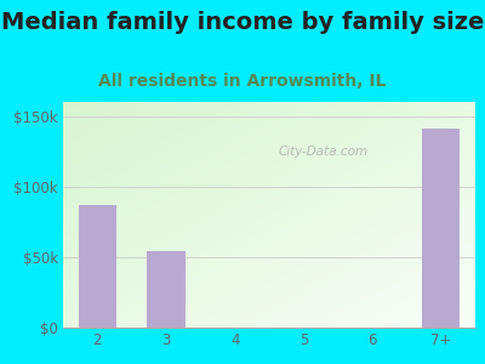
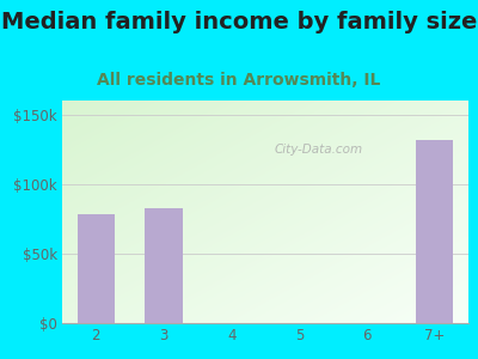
2: $87k -> $78k
3: $54k -> $83k
7+: $141k -> $132k
